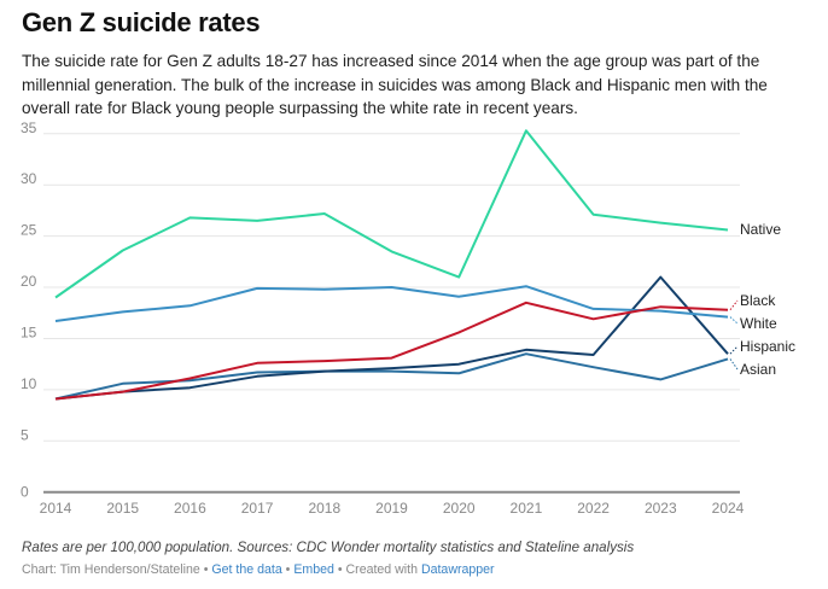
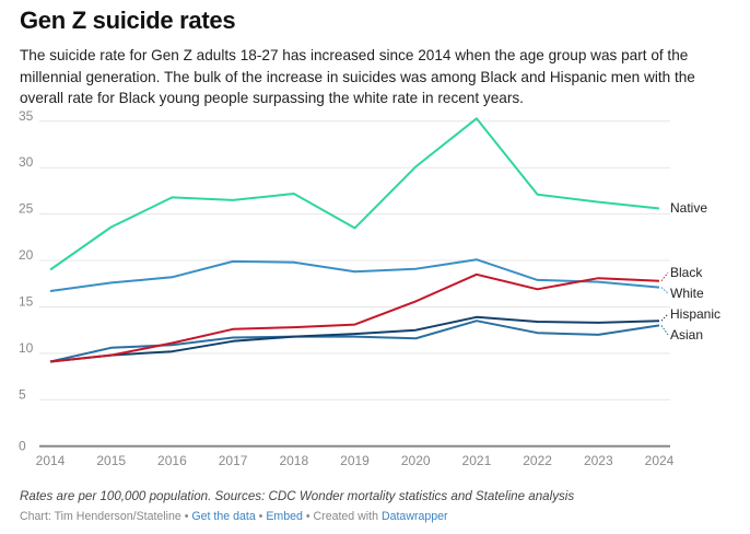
White/2019: 20 -> 19
Native/2020: 21 -> 30
Hispanic/2023: 21 -> 13
Asian/2023: 11 -> 12
